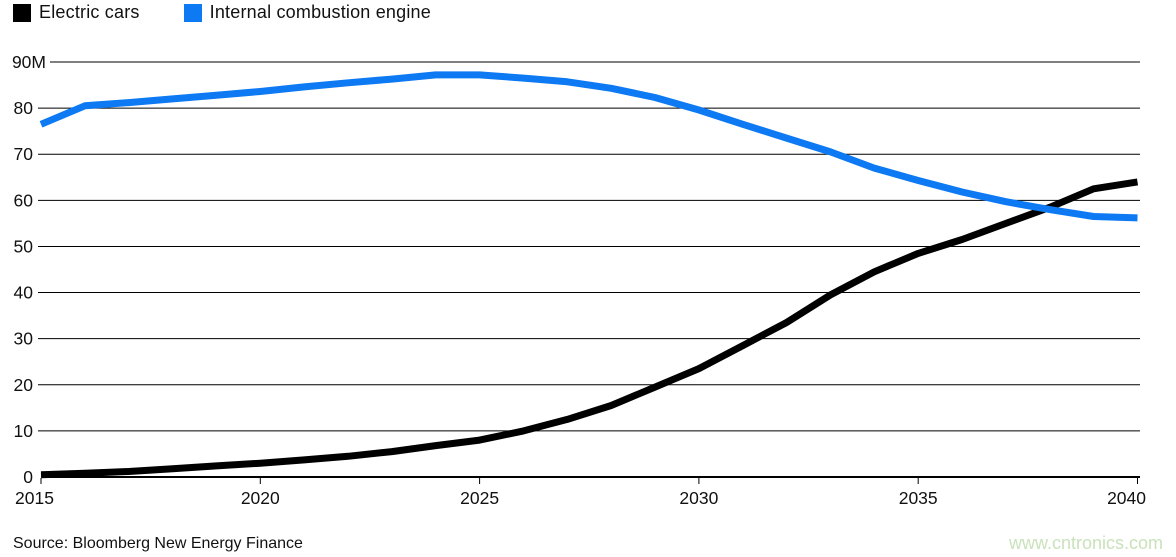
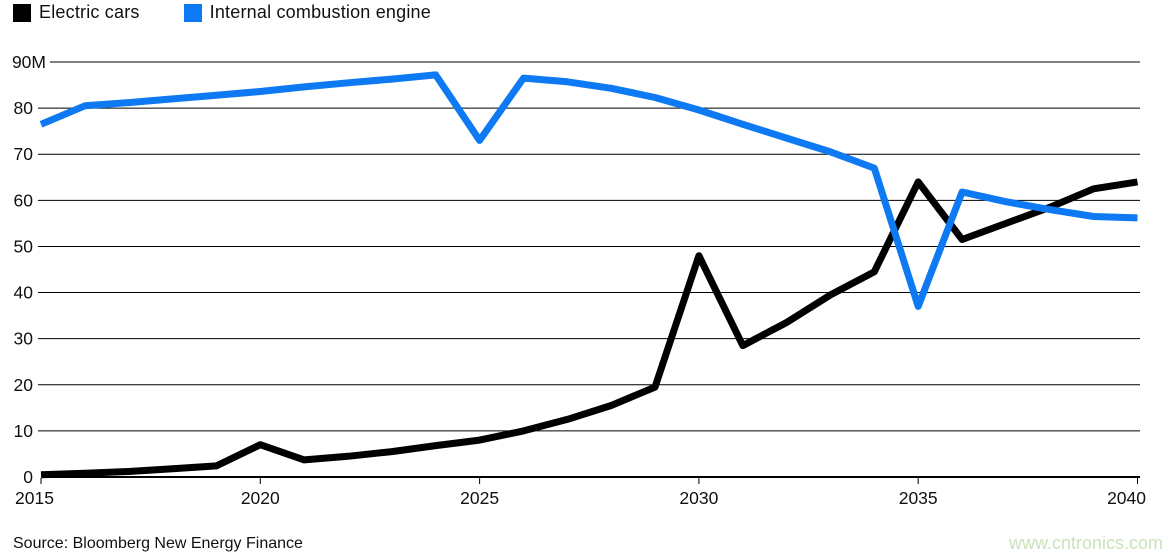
Electric cars/2020: 3M -> 7M
Internal combustion engine/2025: 87M -> 73M
Electric cars/2030: 24M -> 48M
Electric cars/2035: 48M -> 64M
Internal combustion engine/2035: 64M -> 37M
